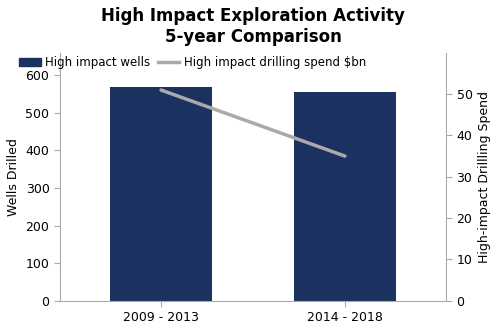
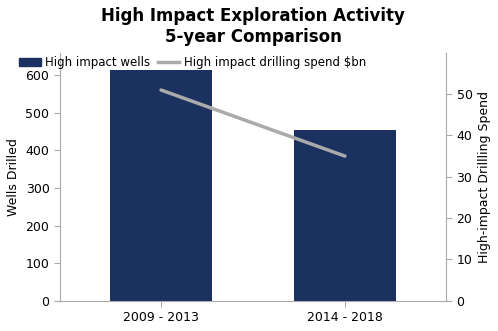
2009 - 2013: 570 -> 615
2014 - 2018: 555 -> 455
